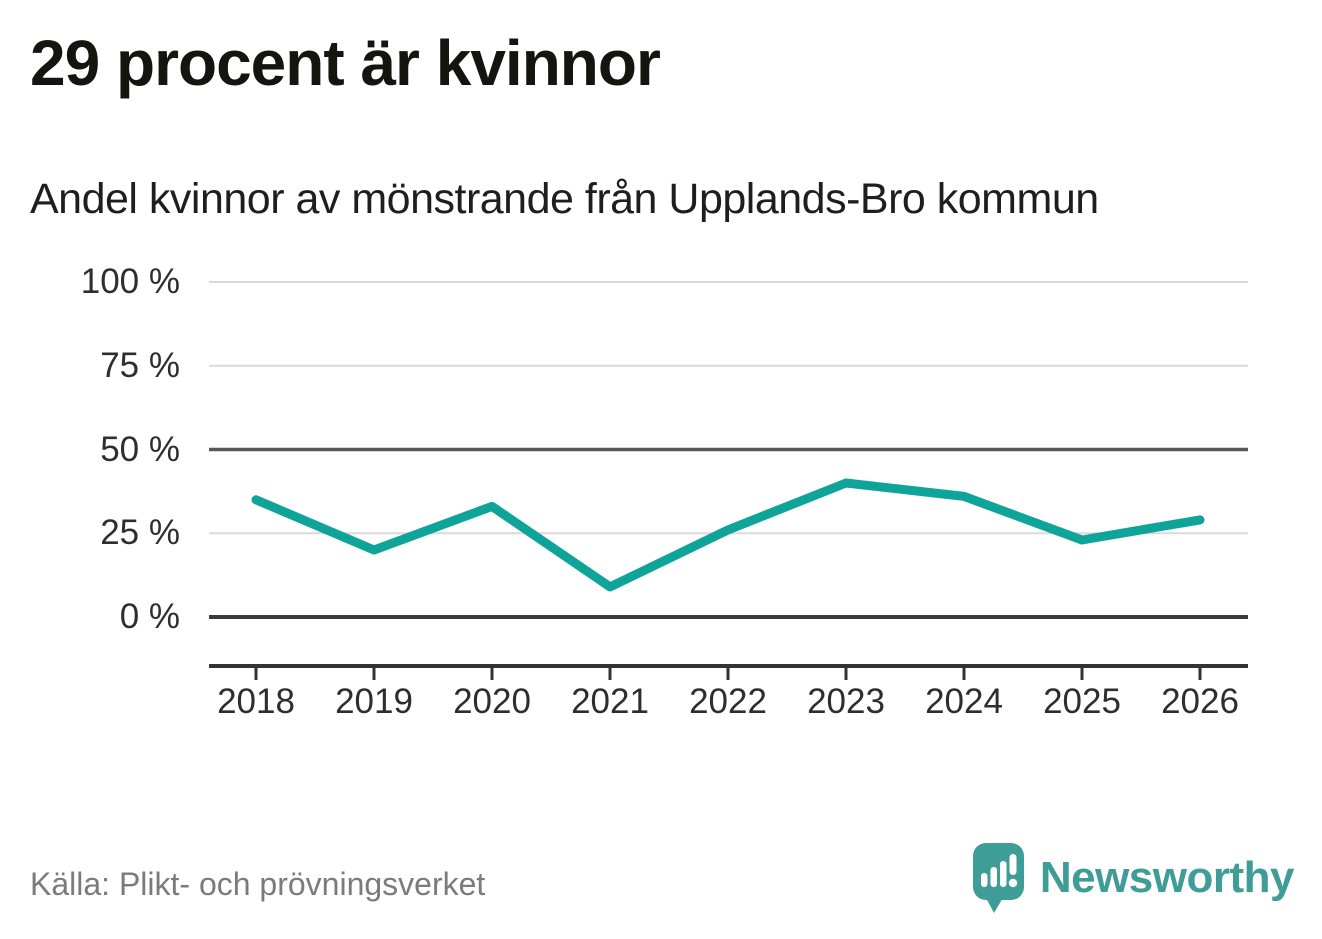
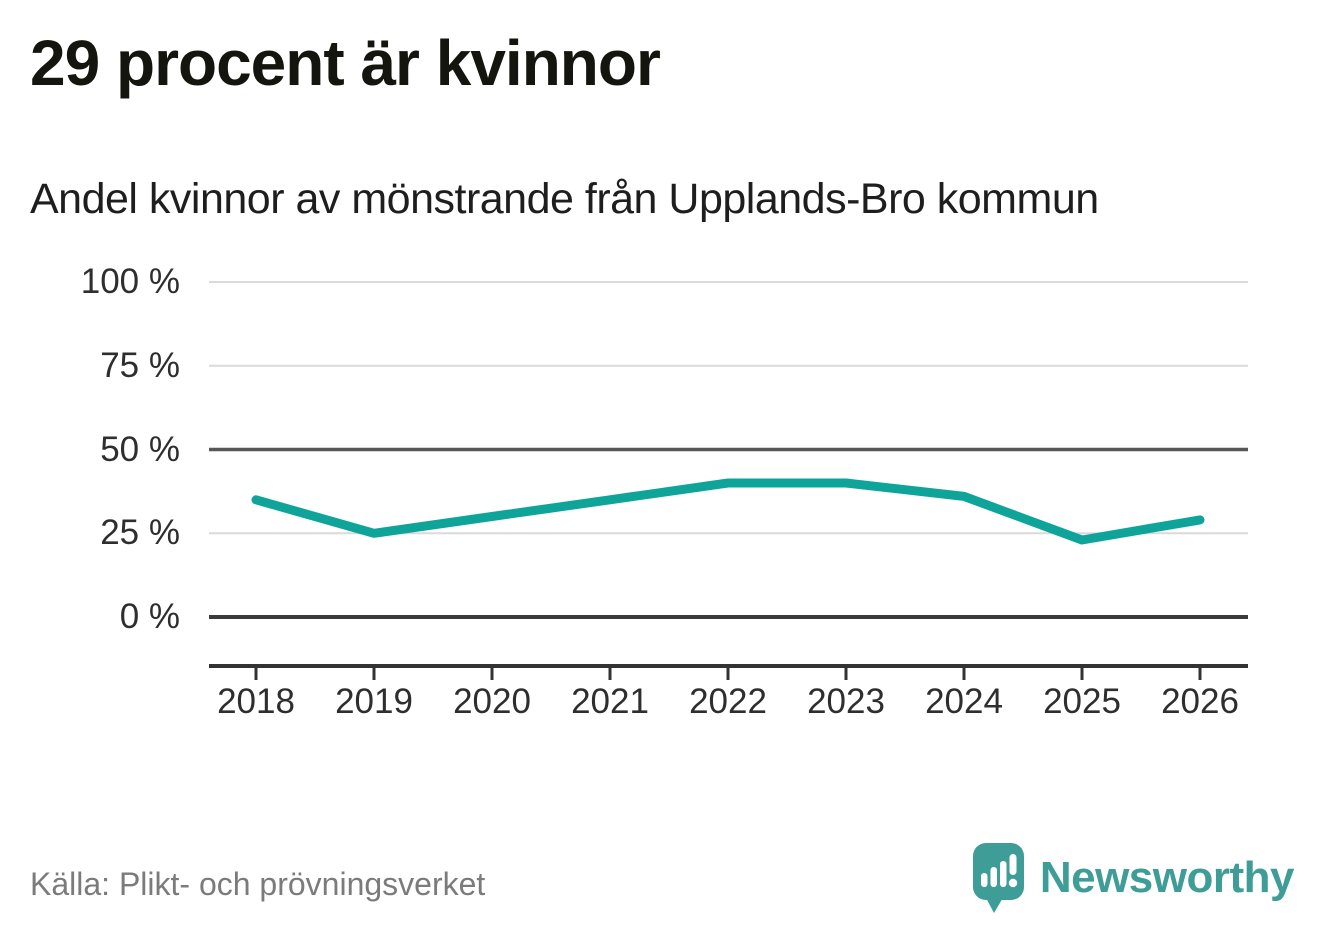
2019: 20% -> 25%
2020: 33% -> 30%
2021: 9% -> 35%
2022: 26% -> 40%
